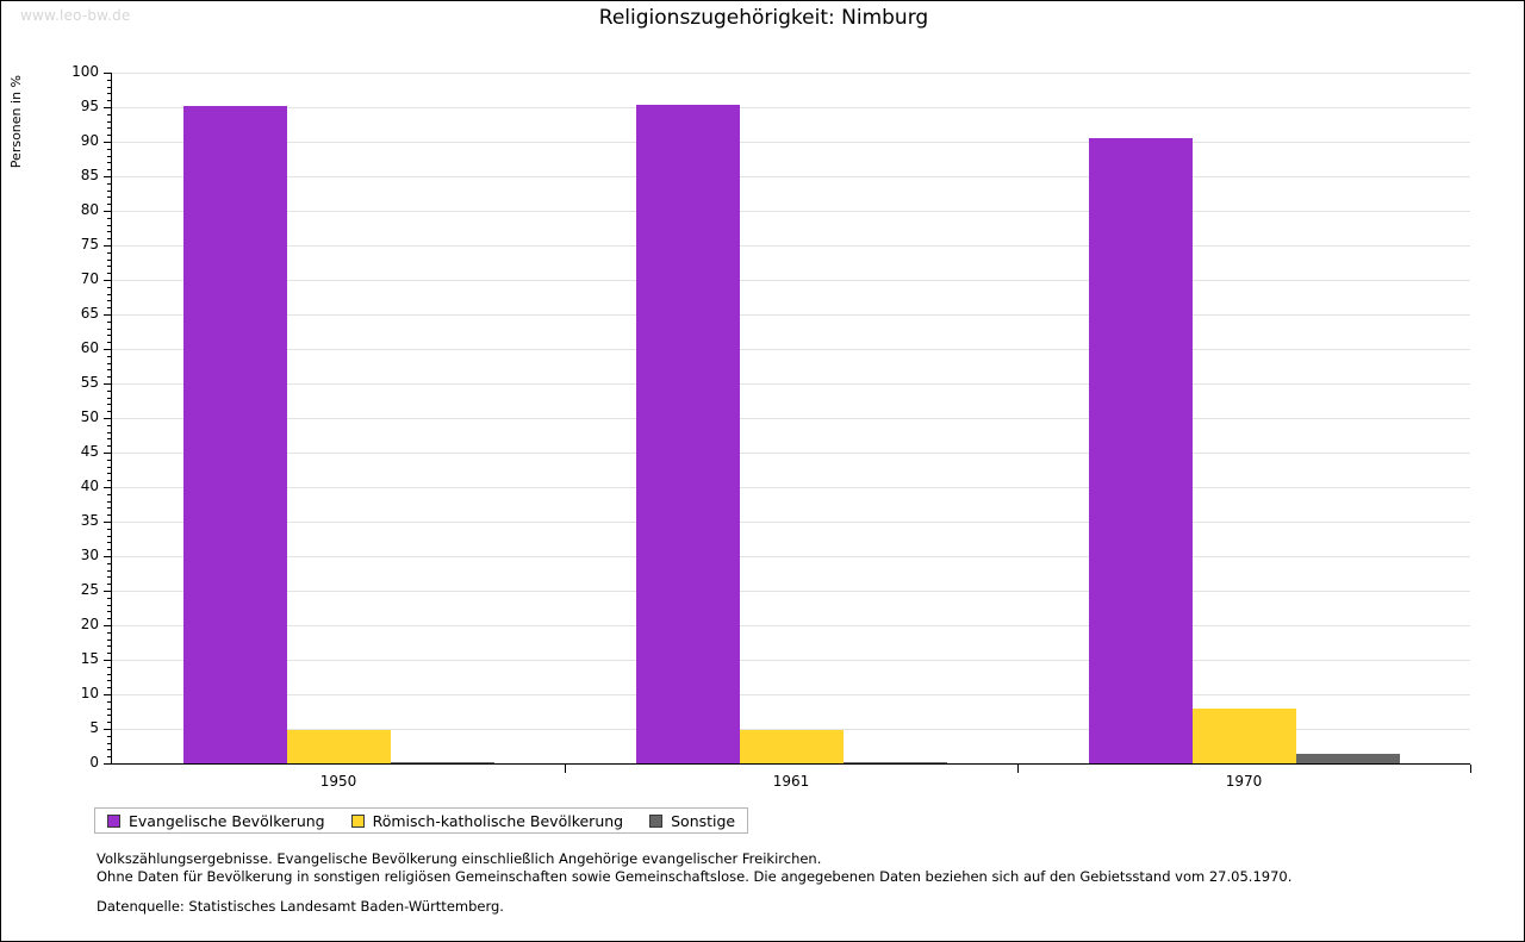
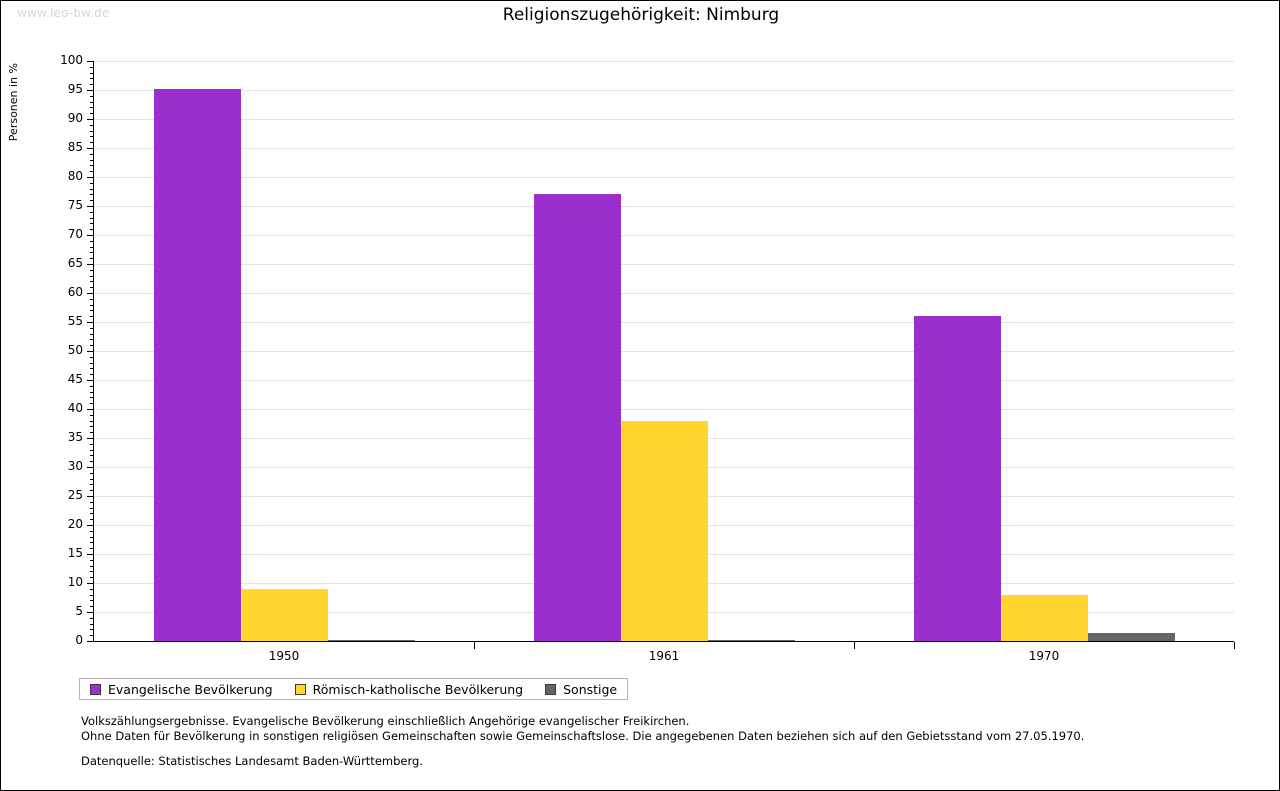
Römisch-katholische Bevölkerung/1950: 5 -> 9
Evangelische Bevölkerung/1961: 95 -> 77
Römisch-katholische Bevölkerung/1961: 5 -> 38
Evangelische Bevölkerung/1970: 91 -> 56
